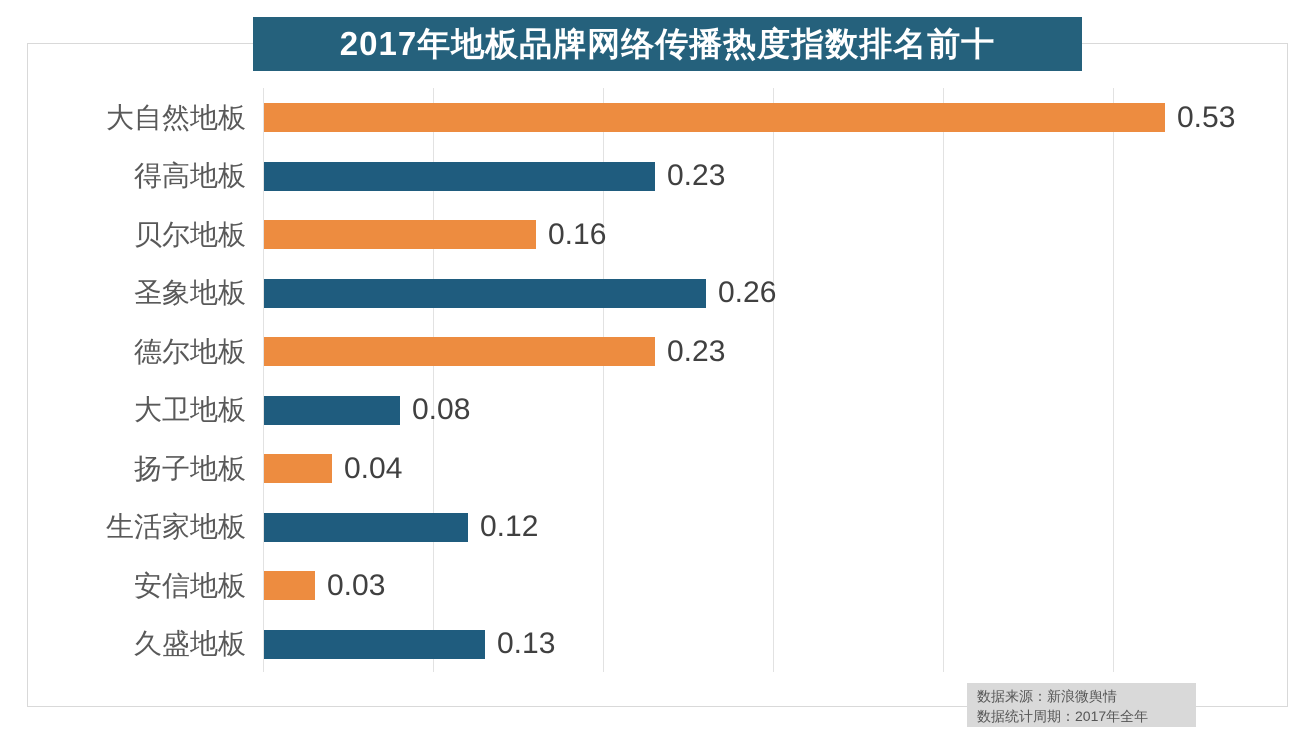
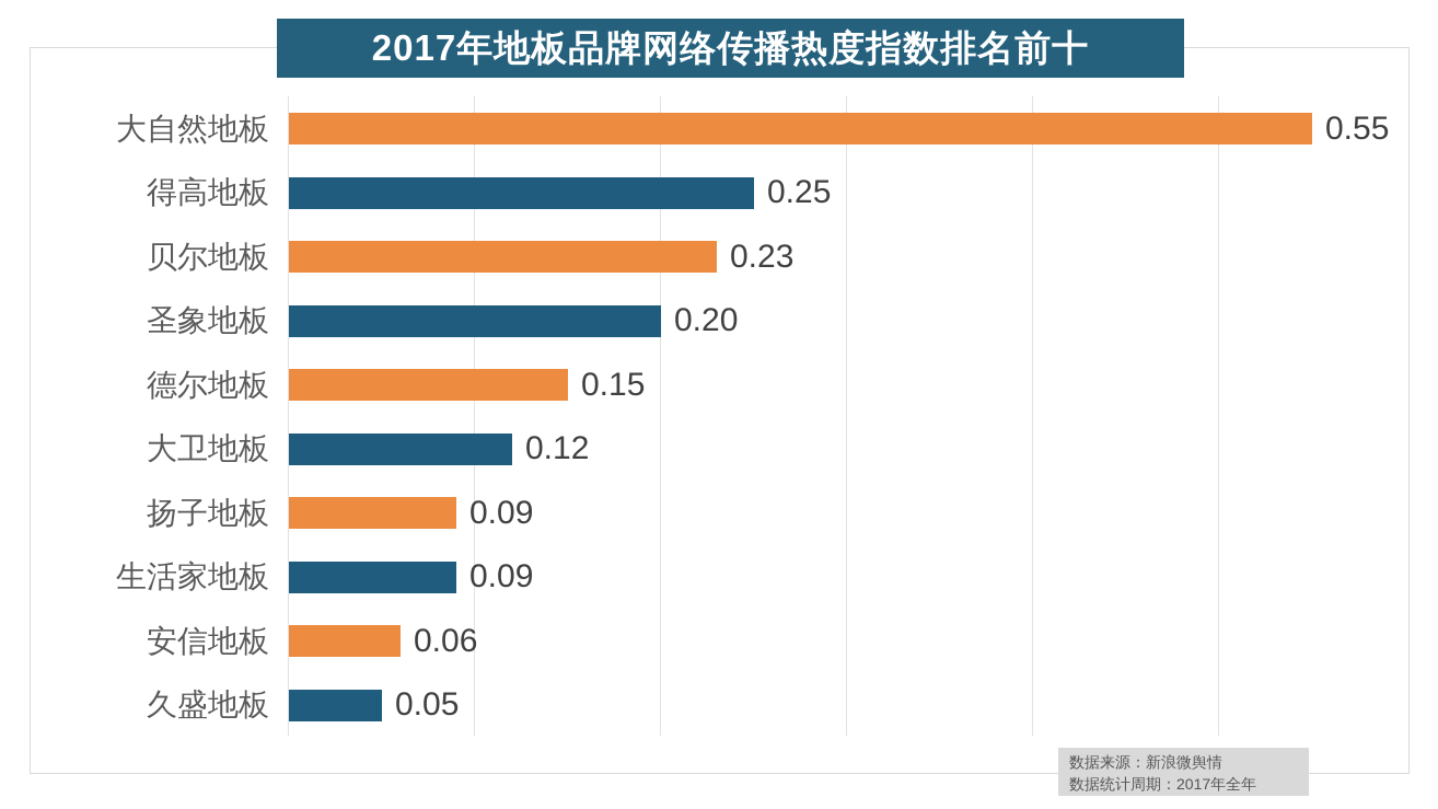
大自然地板: 0.53 -> 0.55
得高地板: 0.23 -> 0.25
贝尔地板: 0.16 -> 0.23
圣象地板: 0.26 -> 0.20
德尔地板: 0.23 -> 0.15
大卫地板: 0.08 -> 0.12
扬子地板: 0.04 -> 0.09
生活家地板: 0.12 -> 0.09
安信地板: 0.03 -> 0.06
久盛地板: 0.13 -> 0.05
